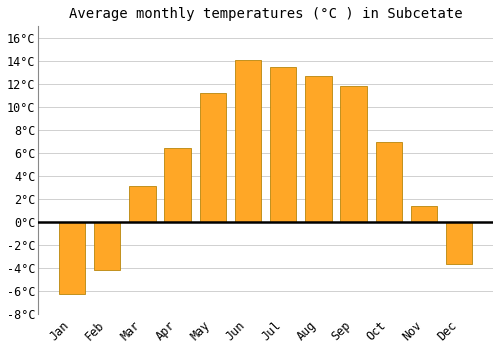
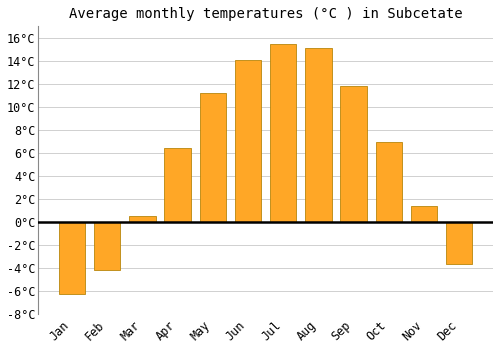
Mar: 3.1°C -> 0.5°C
Jul: 13.5°C -> 15.5°C
Aug: 12.7°C -> 15.1°C
